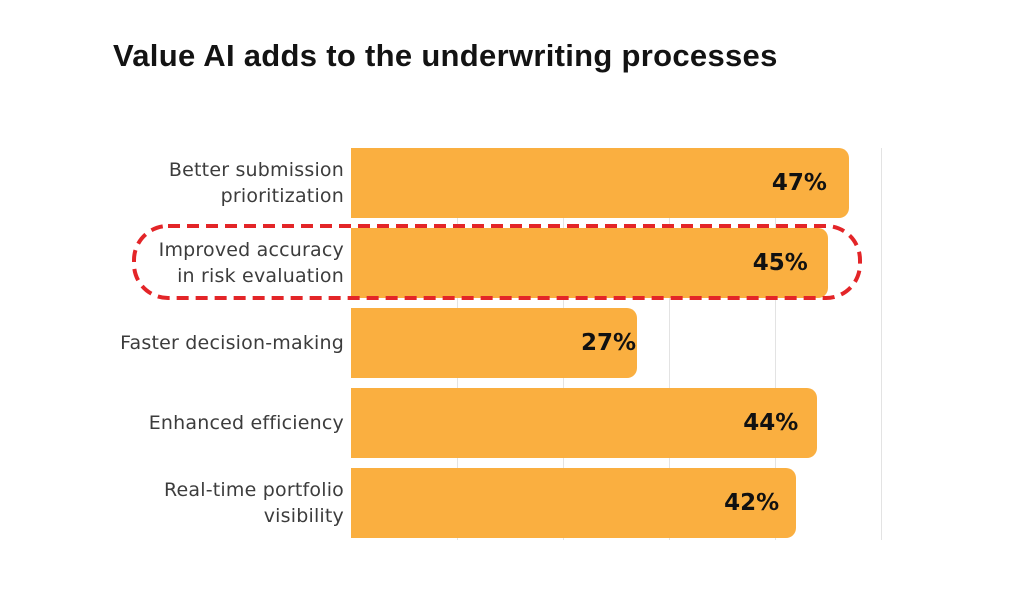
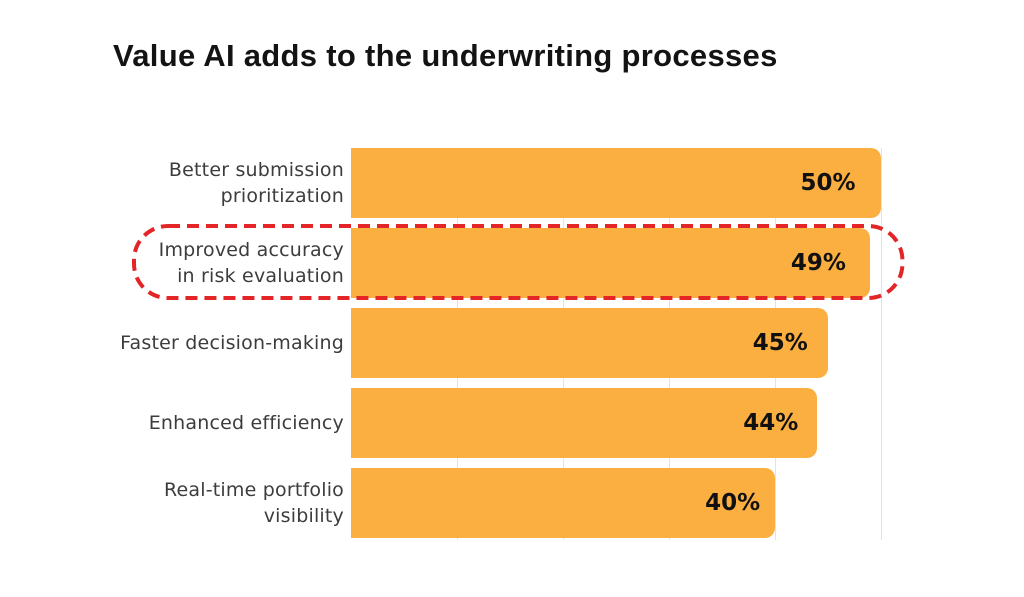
Better submission prioritization: 47% -> 50%
Improved accuracy in risk evaluation: 45% -> 49%
Faster decision-making: 27% -> 45%
Real-time portfolio visibility: 42% -> 40%
